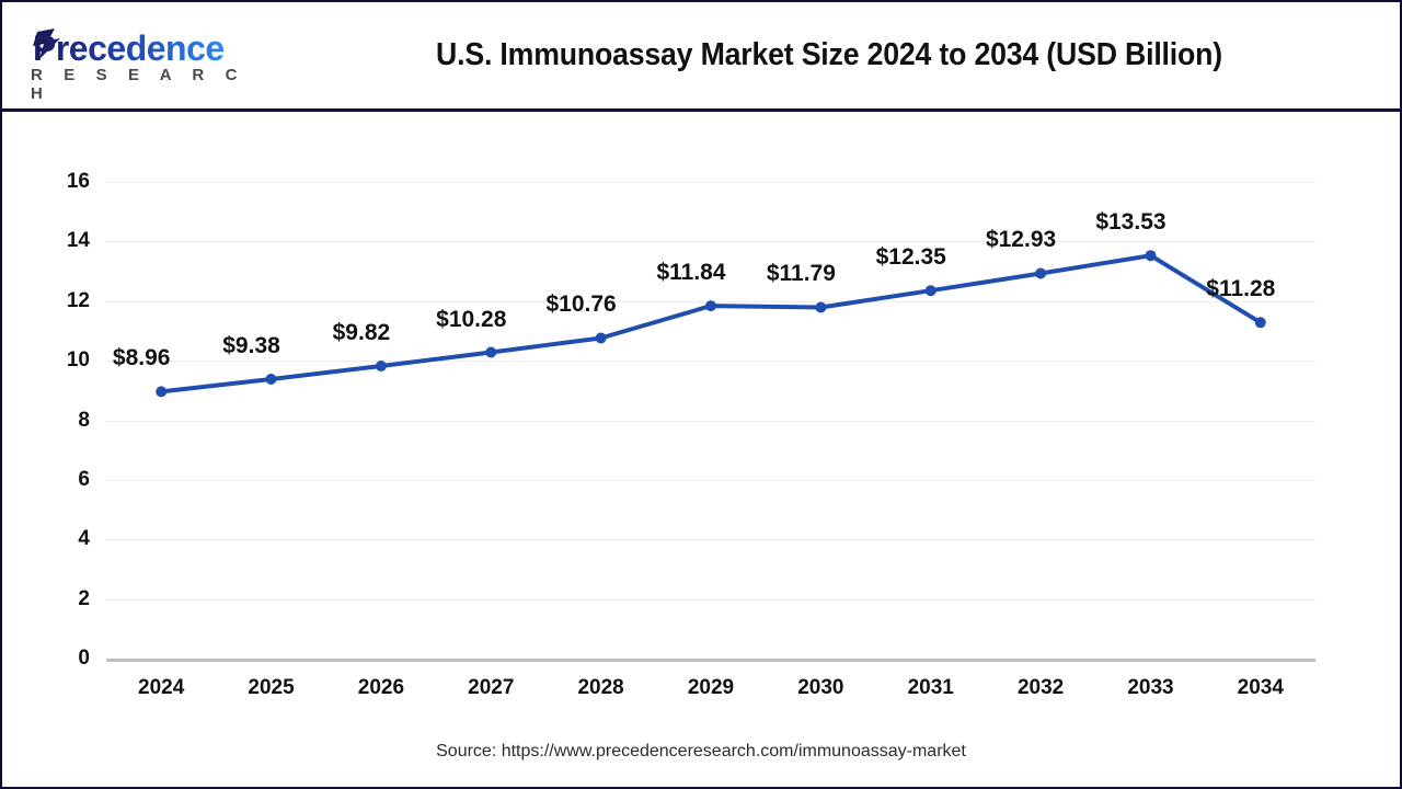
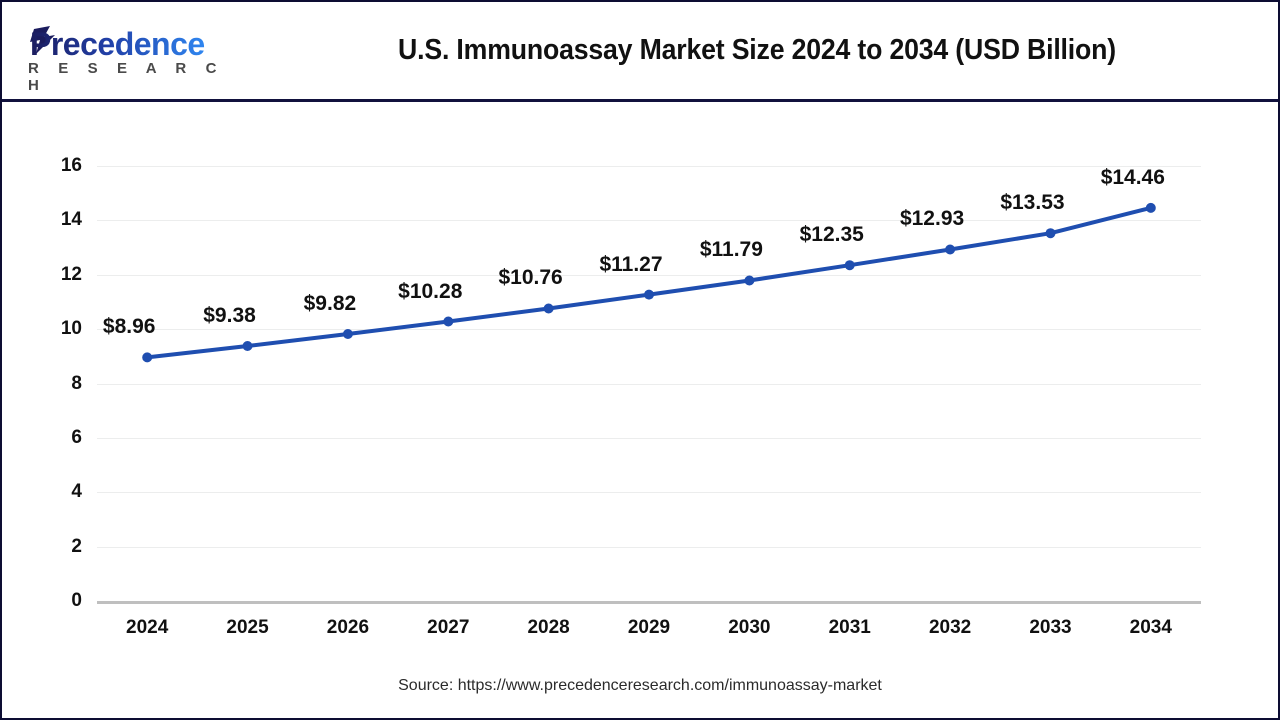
2029: $11.84 -> $11.27
2034: $11.28 -> $14.46
